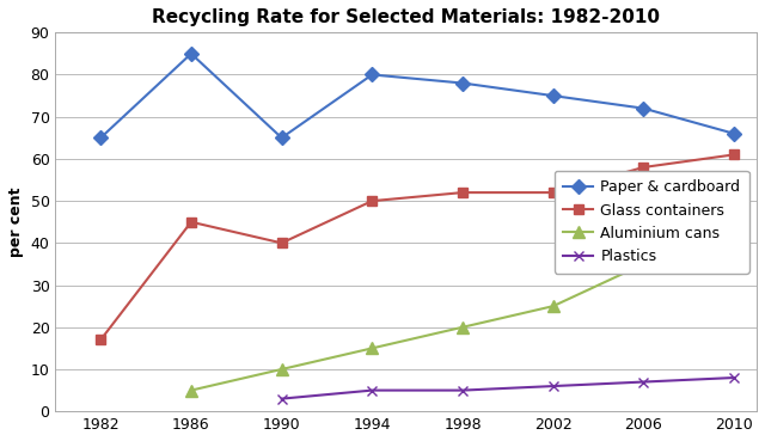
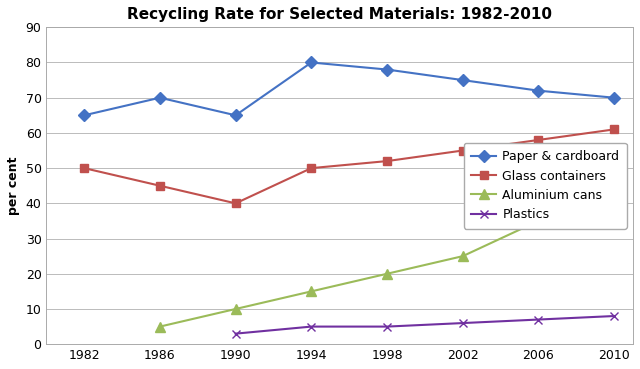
Glass containers/1982: 17 -> 50
Paper & cardboard/1986: 85 -> 70
Glass containers/2002: 52 -> 55
Paper & cardboard/2010: 66 -> 70
